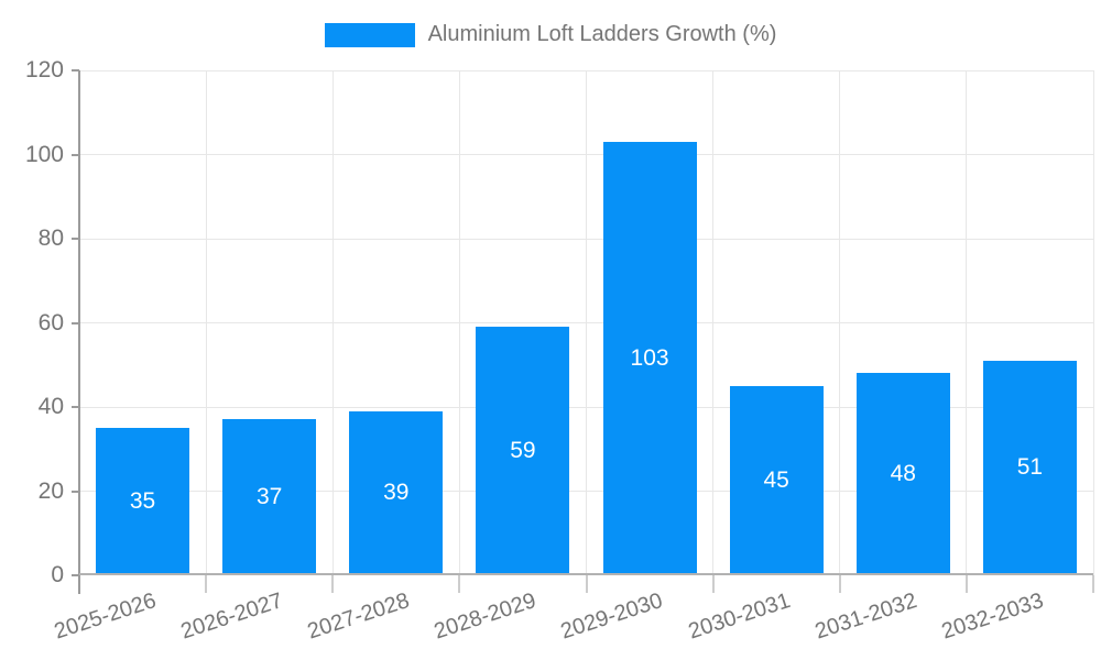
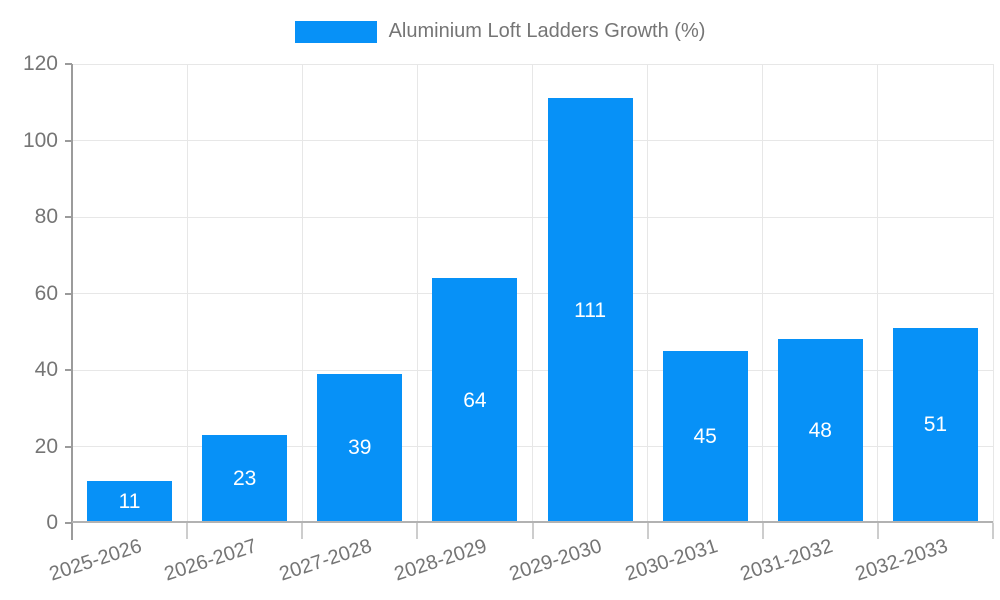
2025-2026: 35 -> 11
2026-2027: 37 -> 23
2028-2029: 59 -> 64
2029-2030: 103 -> 111
